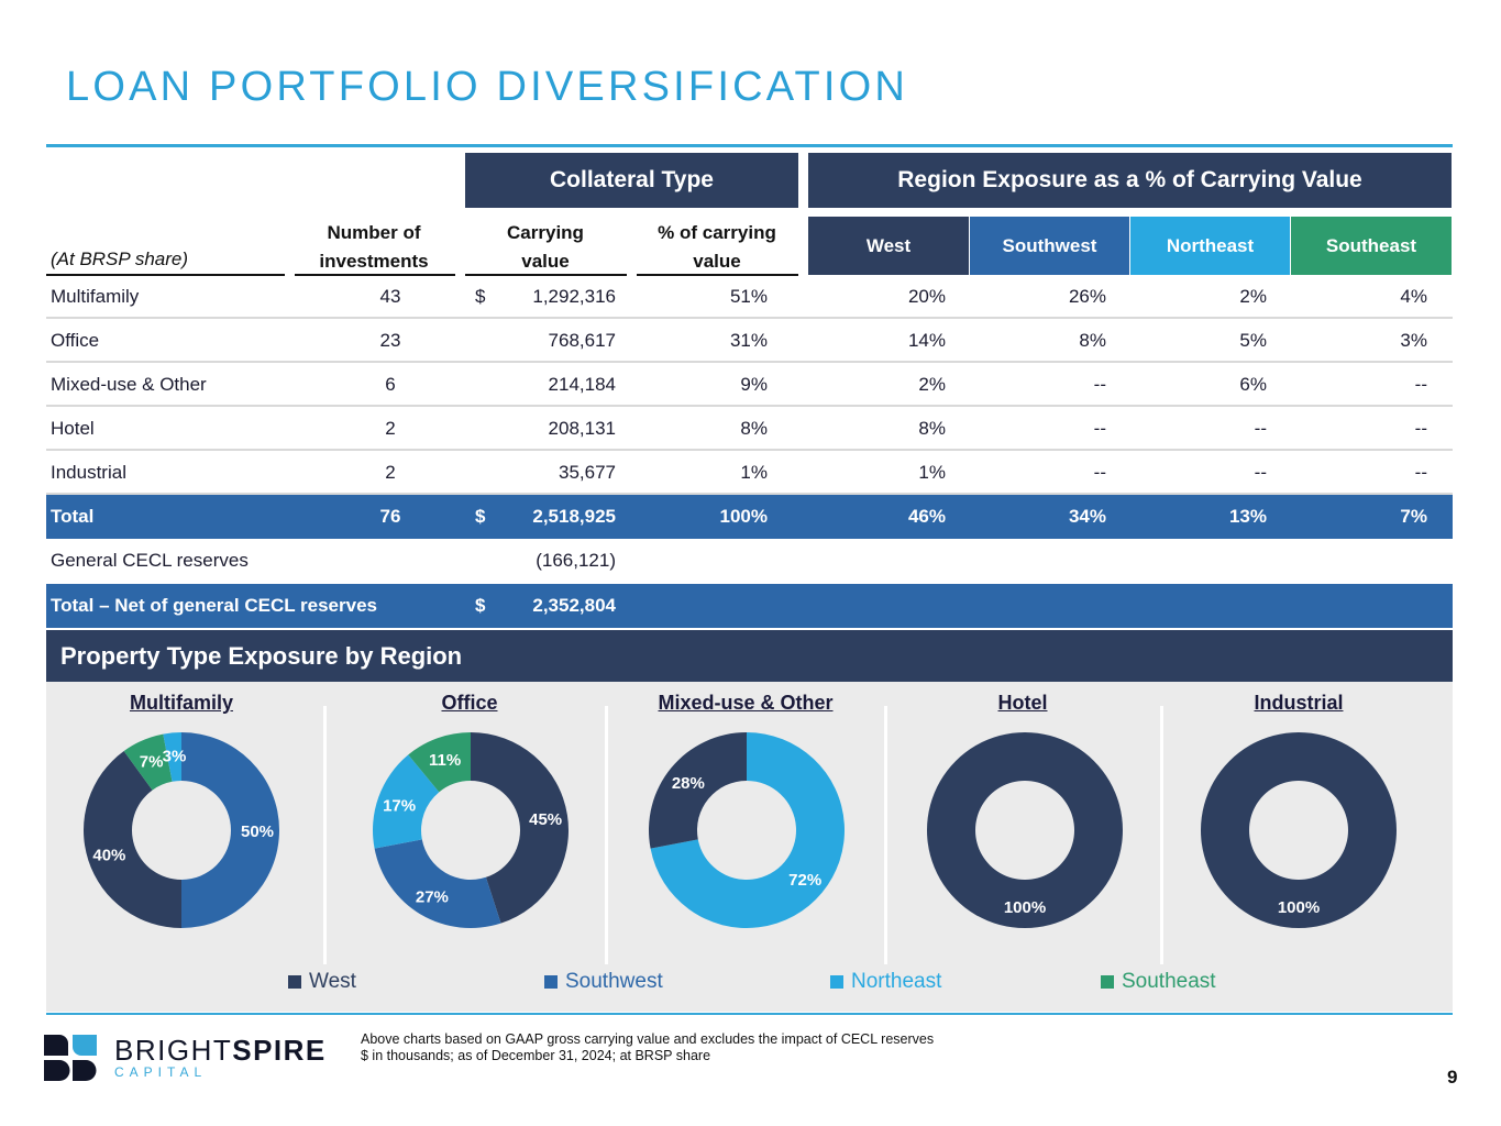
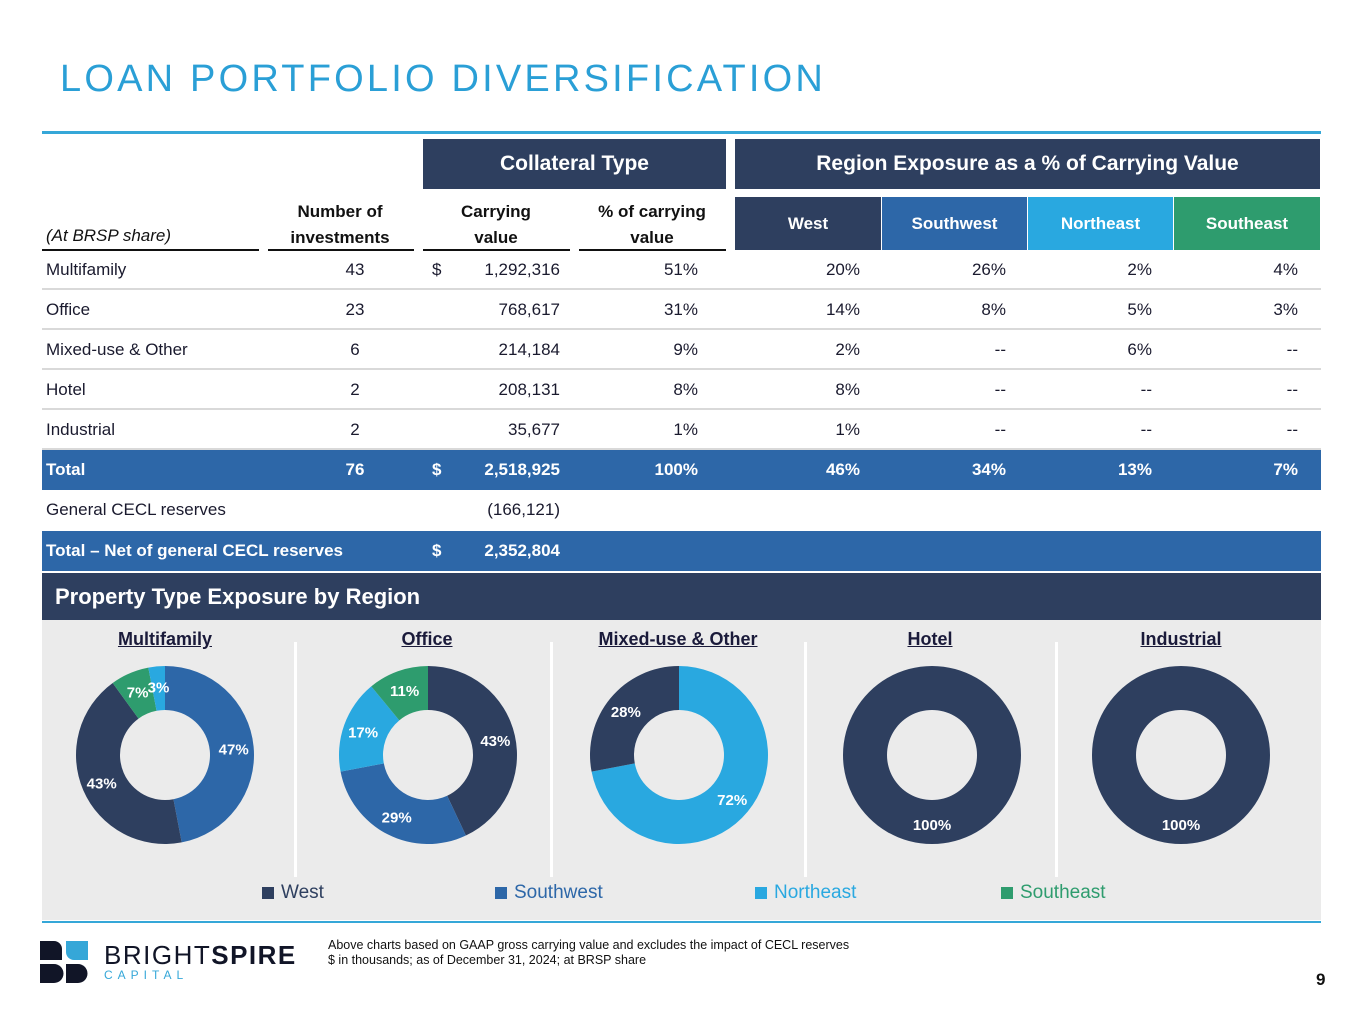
Multifamily/Southwest: 50% -> 47%
Multifamily/West: 40% -> 43%
Office/West: 45% -> 43%
Office/Southwest: 27% -> 29%
